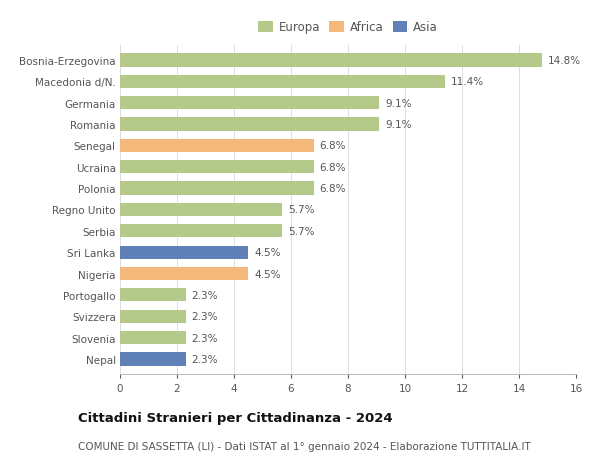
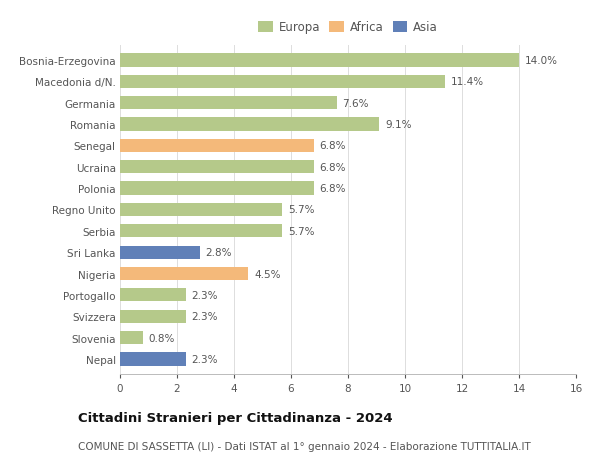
Bosnia-Erzegovina: 14.8% -> 14.0%
Germania: 9.1% -> 7.6%
Sri Lanka: 4.5% -> 2.8%
Slovenia: 2.3% -> 0.8%
